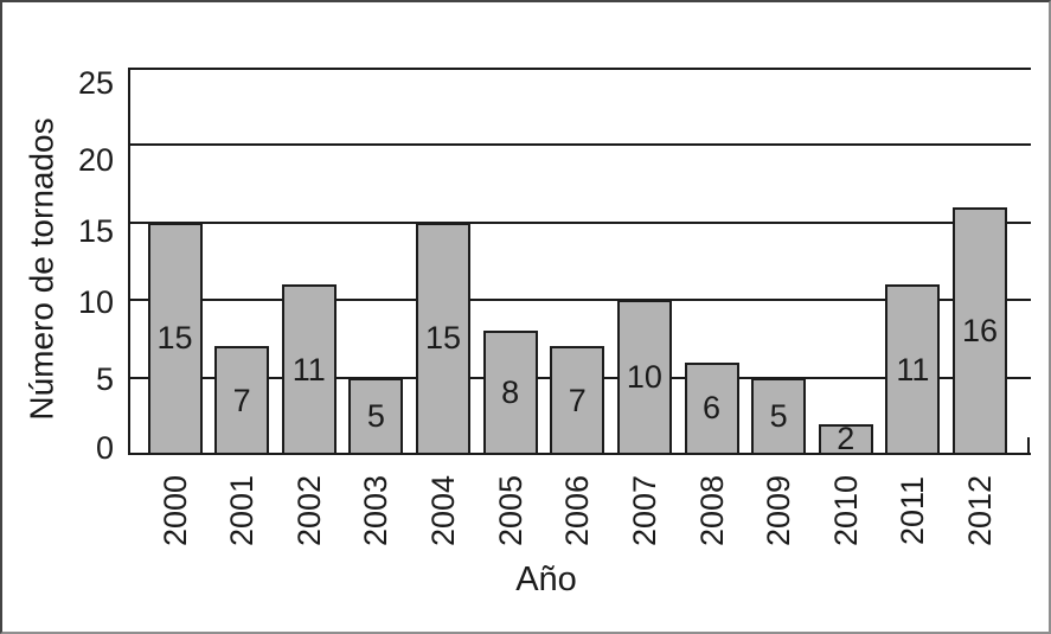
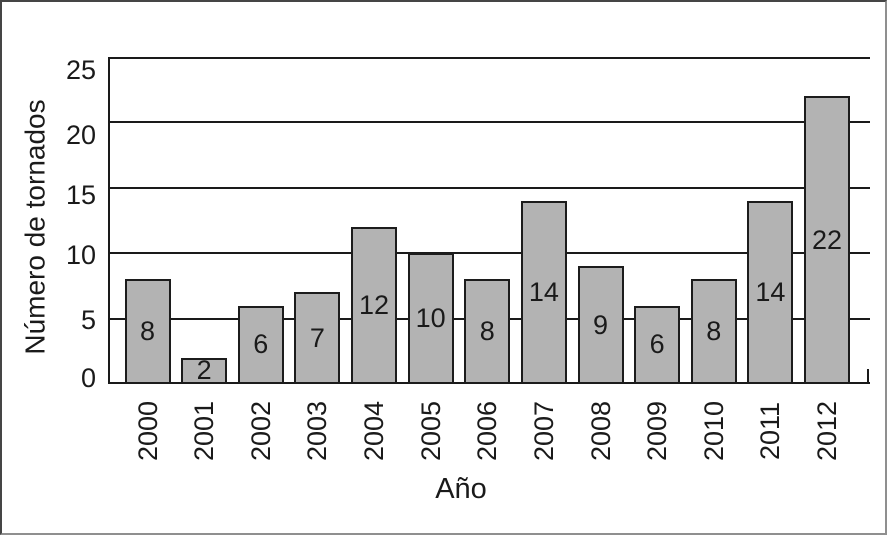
2000: 15 -> 8
2001: 7 -> 2
2002: 11 -> 6
2003: 5 -> 7
2004: 15 -> 12
2005: 8 -> 10
2006: 7 -> 8
2007: 10 -> 14
2008: 6 -> 9
2009: 5 -> 6
2010: 2 -> 8
2011: 11 -> 14
2012: 16 -> 22
